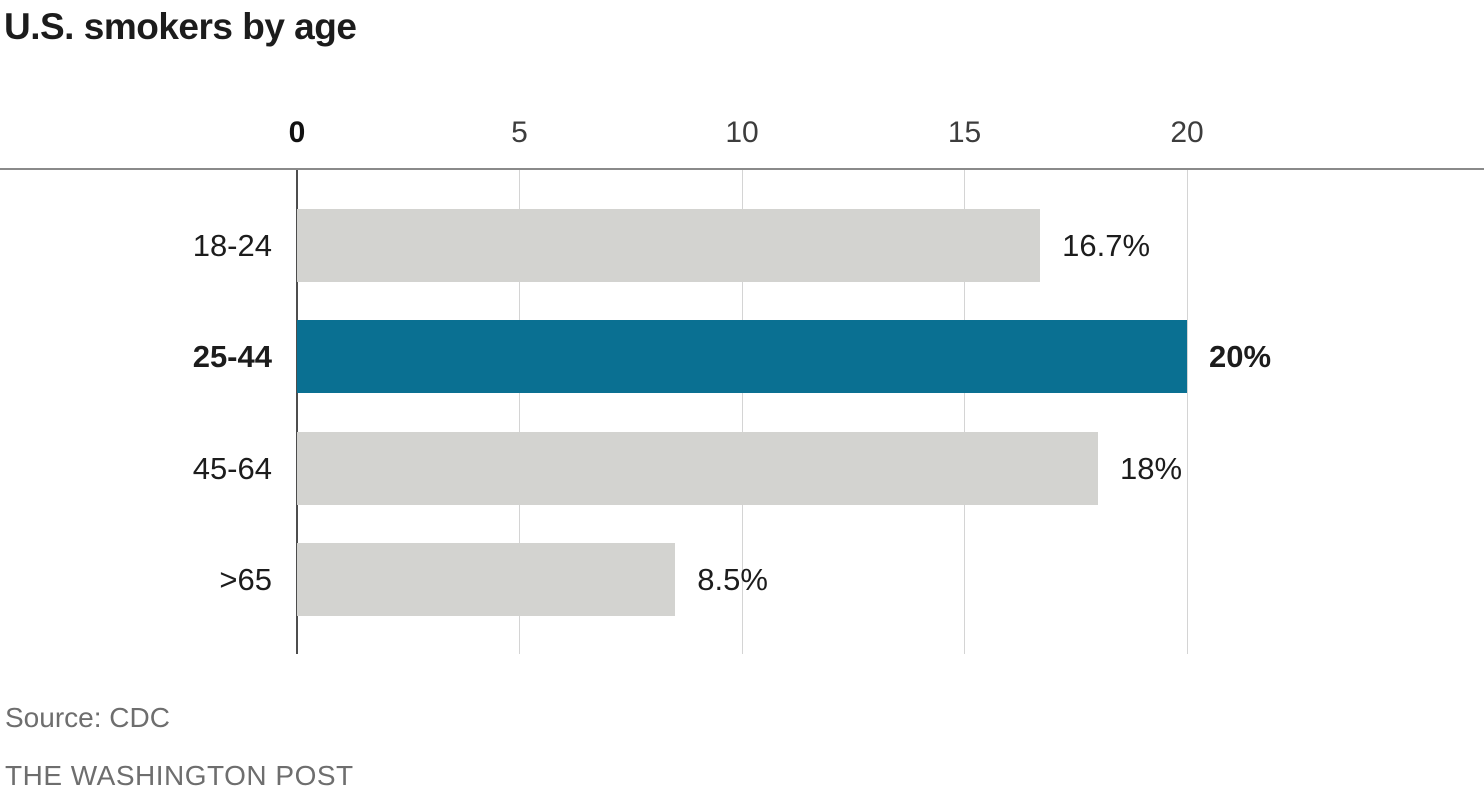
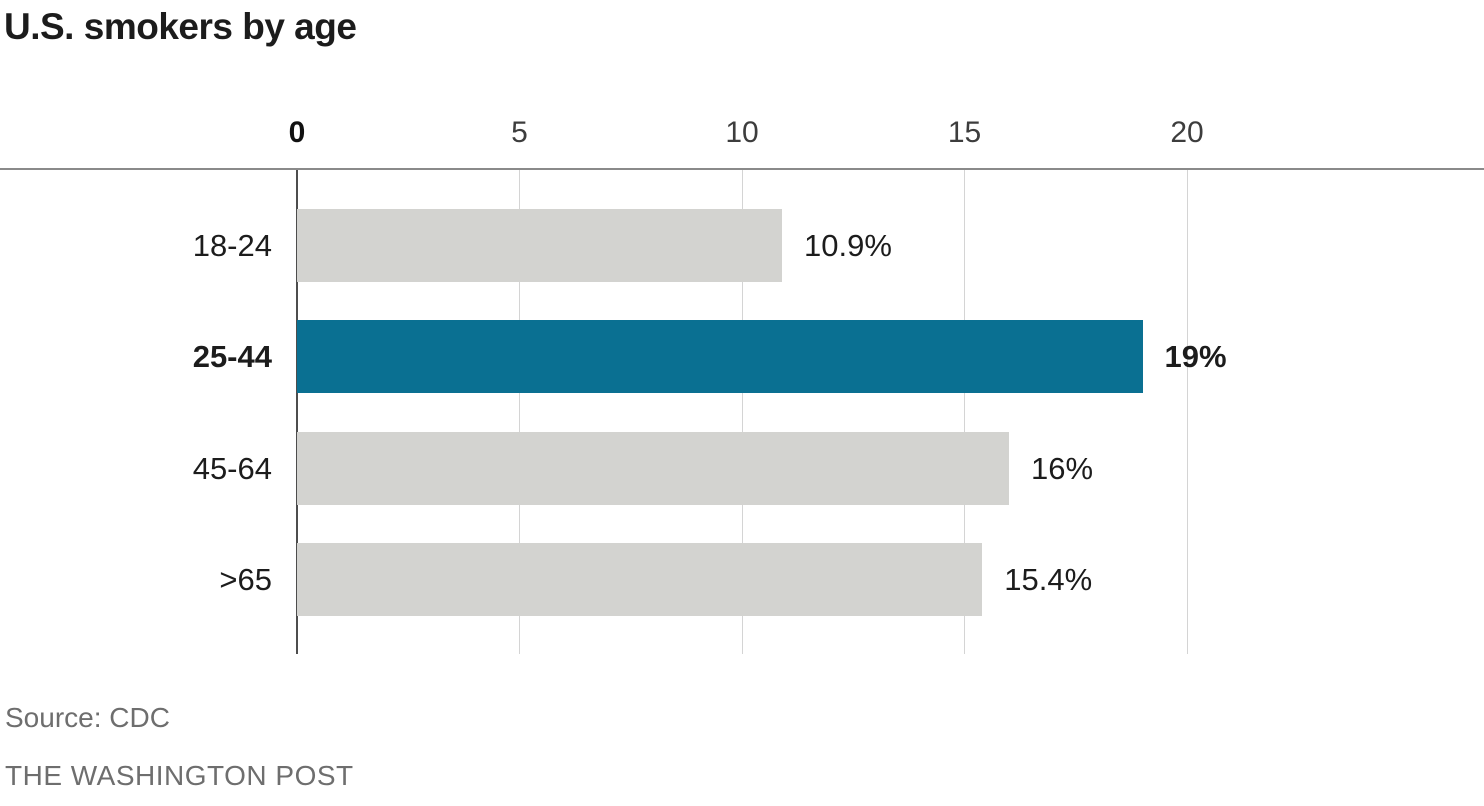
18-24: 16.7% -> 10.9%
25-44: 20% -> 19%
45-64: 18% -> 16%
>65: 8.5% -> 15.4%
